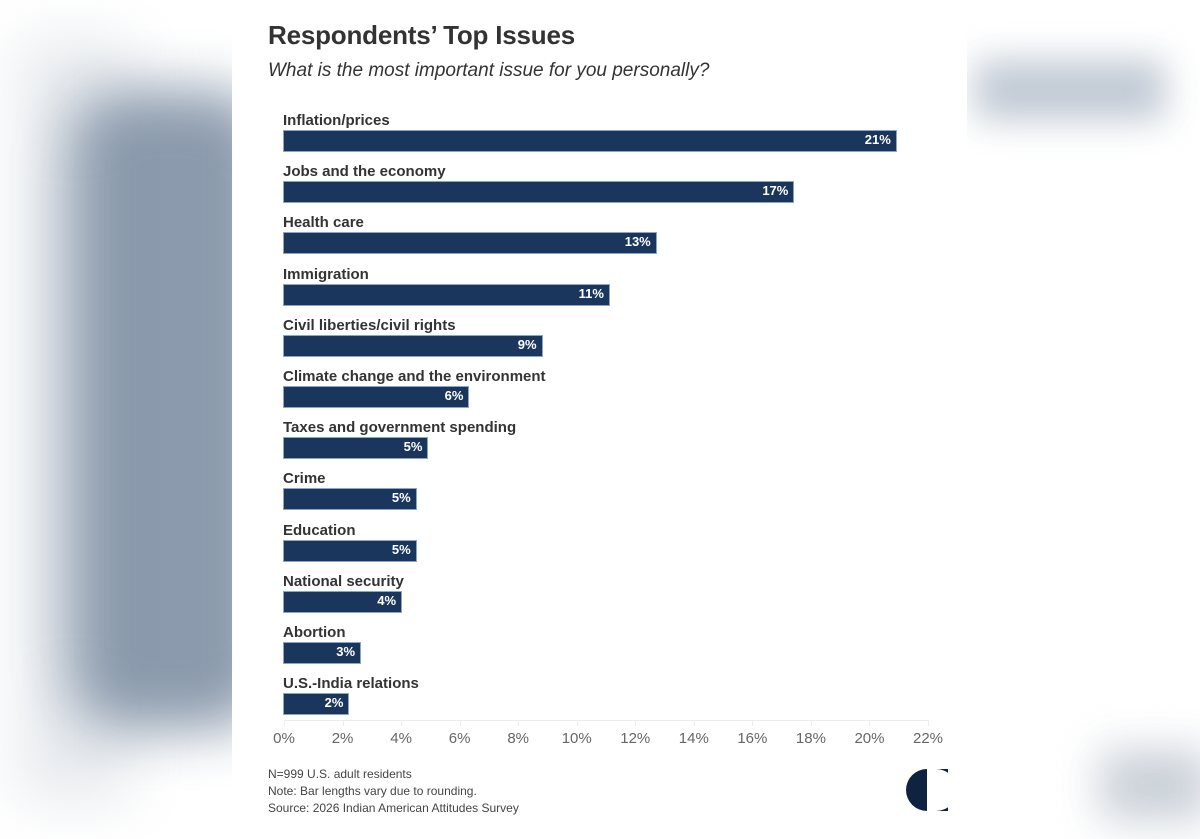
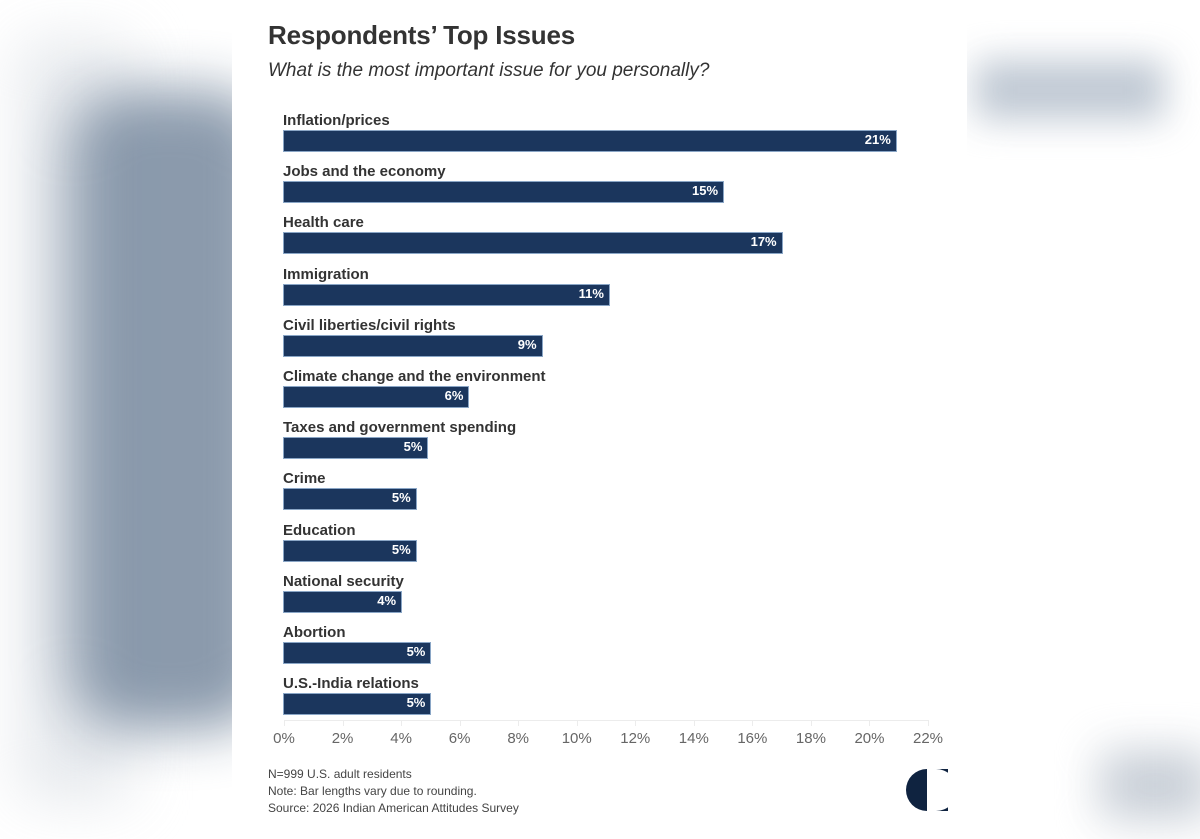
Jobs and the economy: 17% -> 15%
Health care: 13% -> 17%
Abortion: 3% -> 5%
U.S.-India relations: 2% -> 5%
